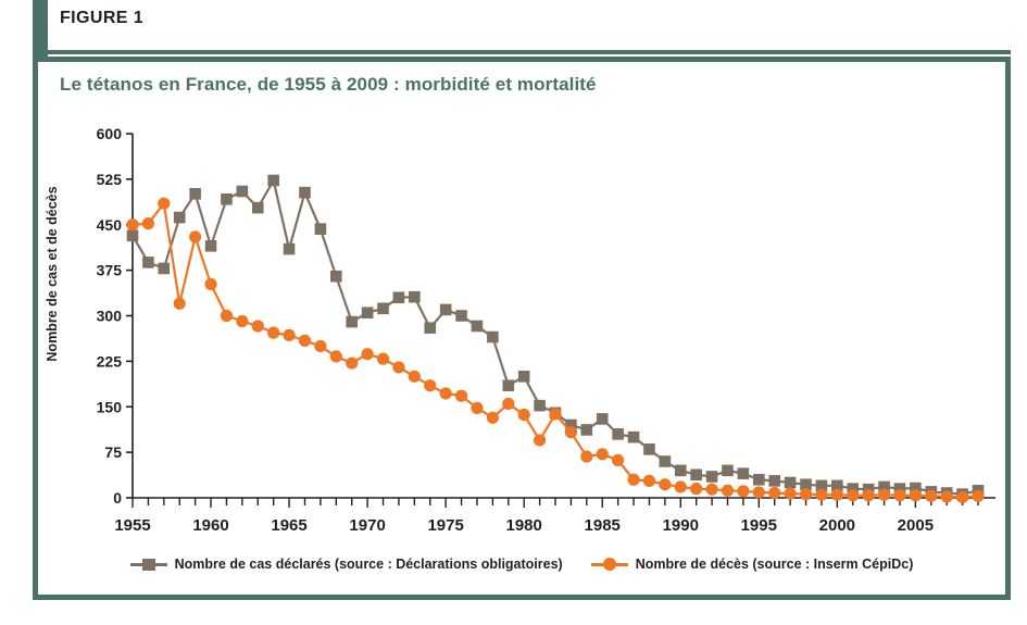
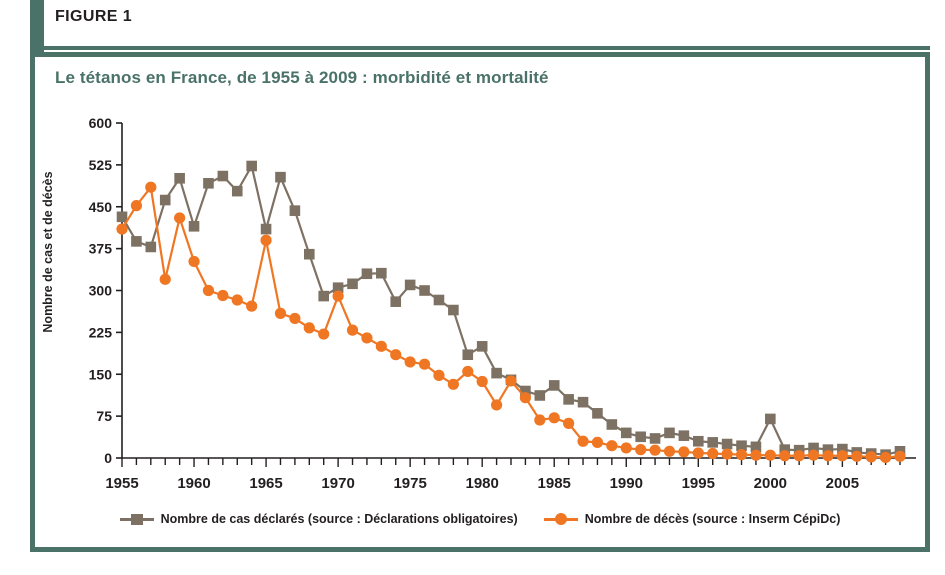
Nombre de décès (source : Inserm CépiDc)/1955: 450 -> 410
Nombre de décès (source : Inserm CépiDc)/1965: 270 -> 390
Nombre de décès (source : Inserm CépiDc)/1970: 240 -> 290
Nombre de cas déclarés (source : Déclarations obligatoires)/2000: 20 -> 70
